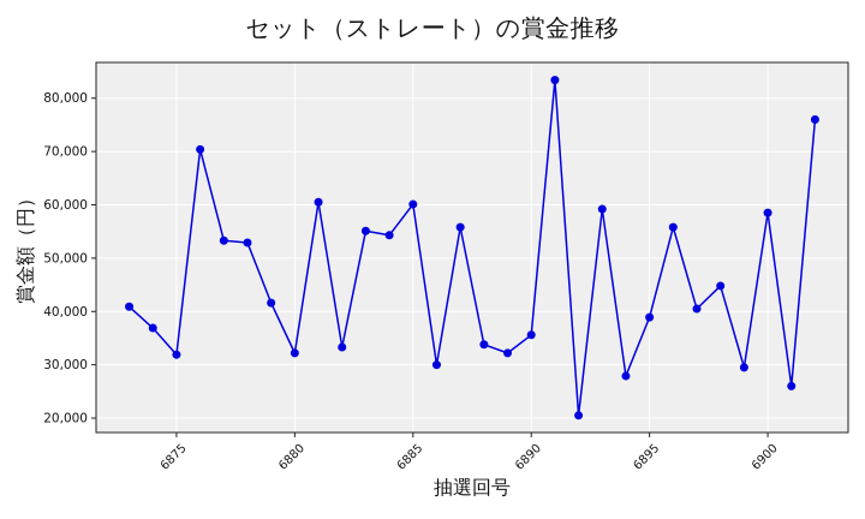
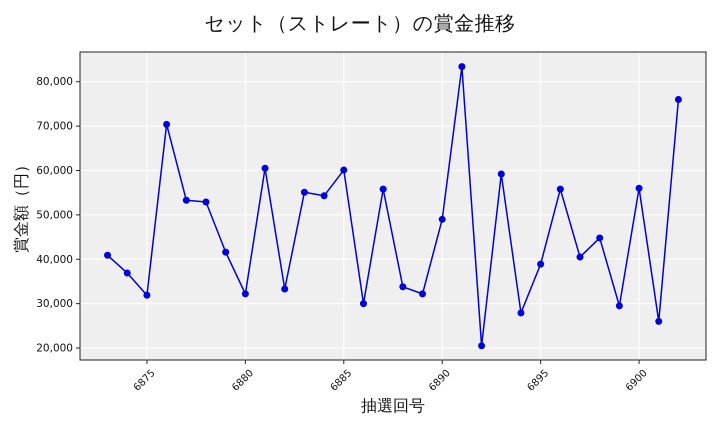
6890: 36000 -> 49000
6900: 58000 -> 56000
